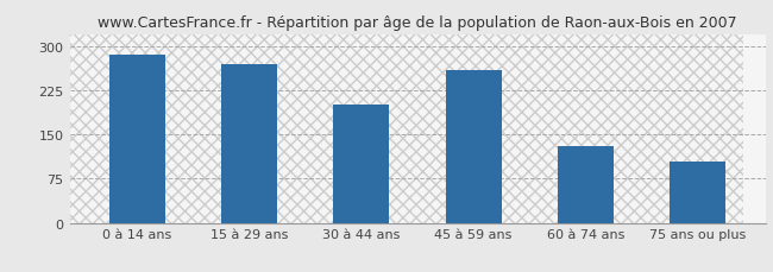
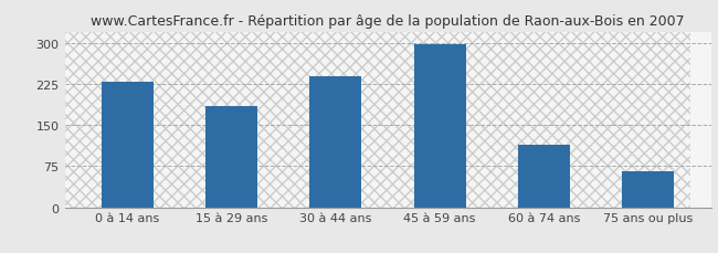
0 à 14 ans: 285 -> 230
15 à 29 ans: 270 -> 185
30 à 44 ans: 200 -> 240
45 à 59 ans: 260 -> 297
60 à 74 ans: 130 -> 115
75 ans ou plus: 105 -> 65
